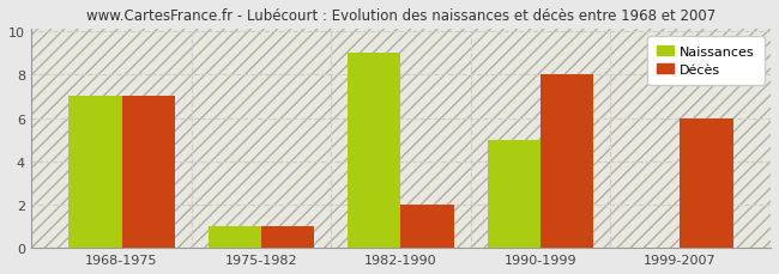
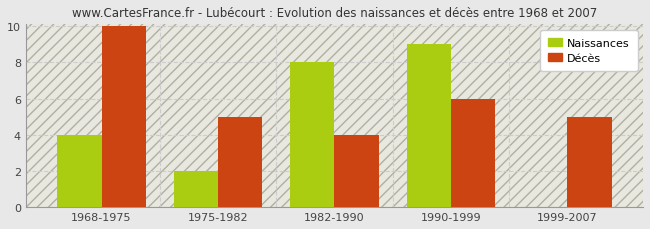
Naissances/1968-1975: 7 -> 4
Décès/1968-1975: 7 -> 10
Naissances/1975-1982: 1 -> 2
Décès/1975-1982: 1 -> 5
Naissances/1982-1990: 9 -> 8
Décès/1982-1990: 2 -> 4
Naissances/1990-1999: 5 -> 9
Décès/1990-1999: 8 -> 6
Décès/1999-2007: 6 -> 5
